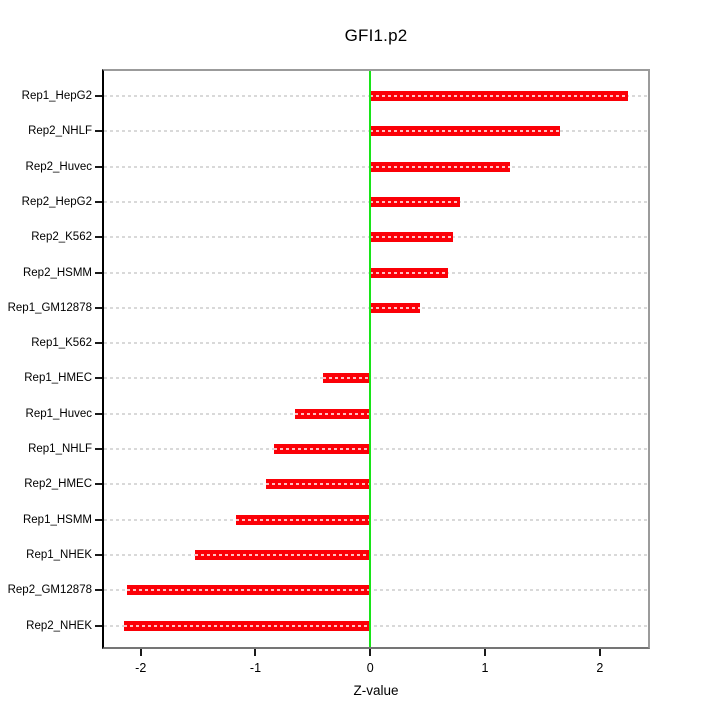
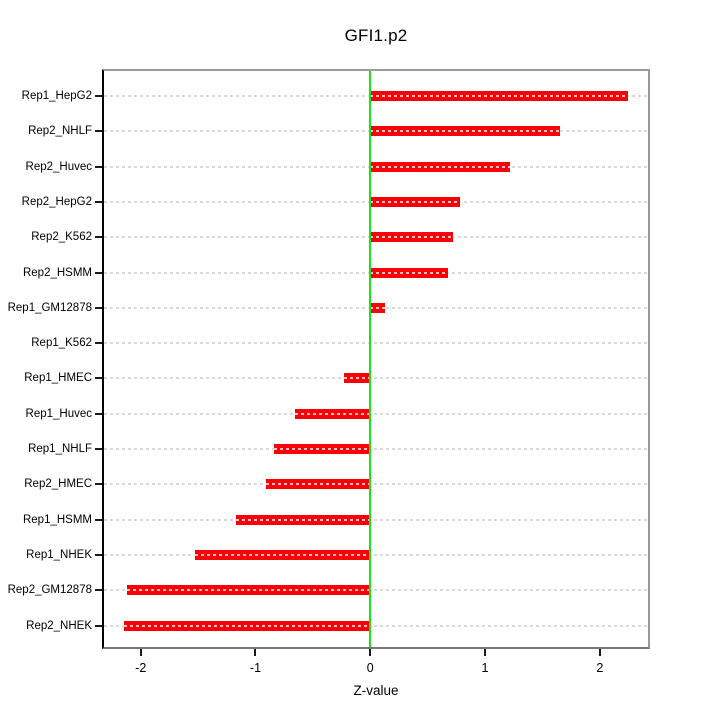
Rep1_GM12878: 0.43 -> 0.13
Rep1_HMEC: -0.41 -> -0.23
